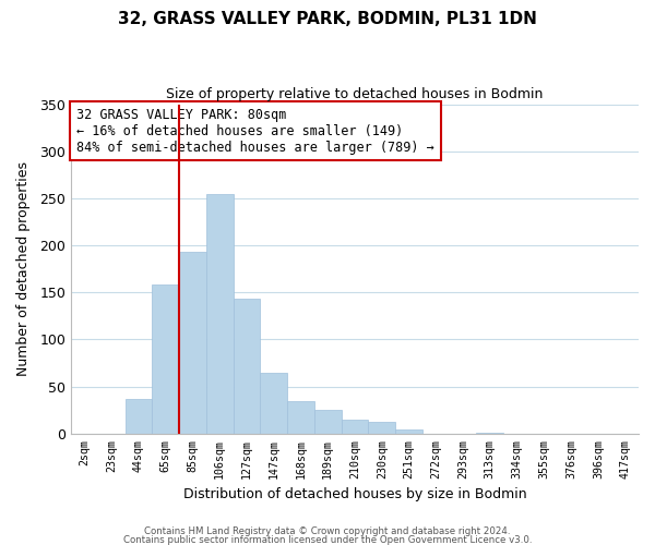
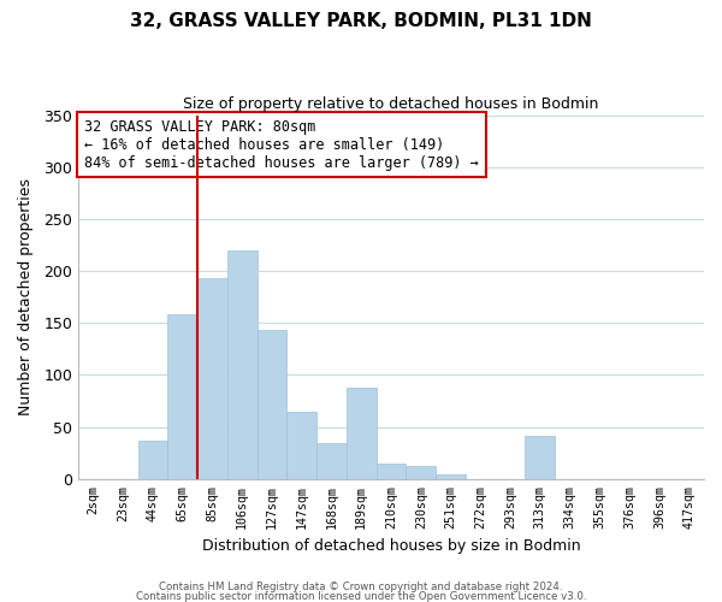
106sqm: 255 -> 220
189sqm: 25 -> 88
313sqm: 1 -> 42
